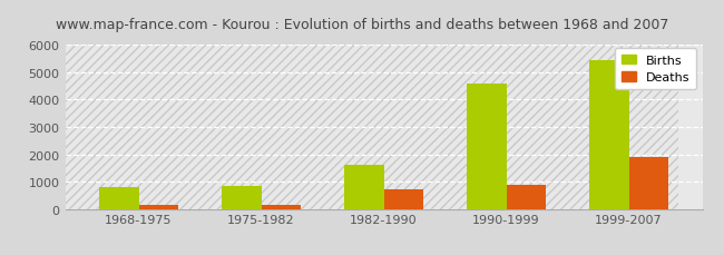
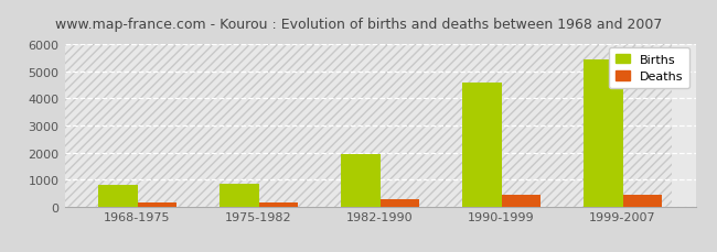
Births/1982-1990: 1600 -> 1920
Deaths/1982-1990: 700 -> 250
Deaths/1990-1999: 900 -> 420
Deaths/1999-2007: 1900 -> 440
